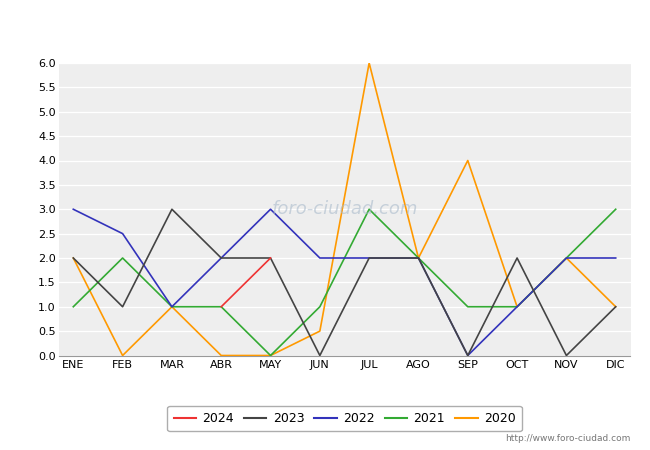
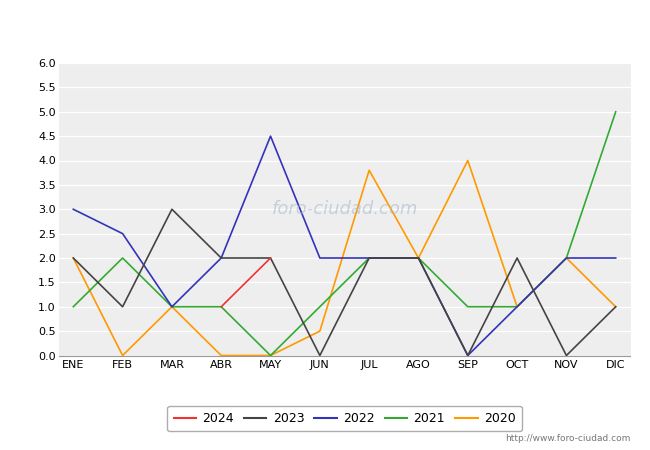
2022/MAY: 3.0 -> 4.5
2021/JUL: 3 -> 2
2020/JUL: 6.0 -> 3.8
2021/DIC: 3 -> 5
